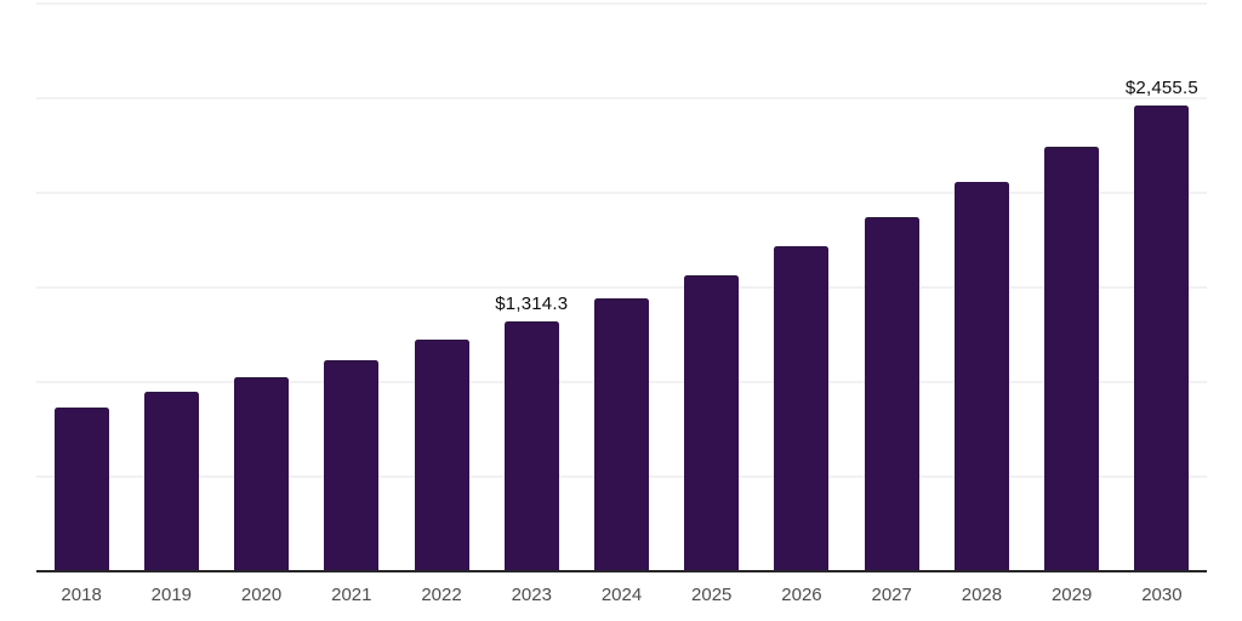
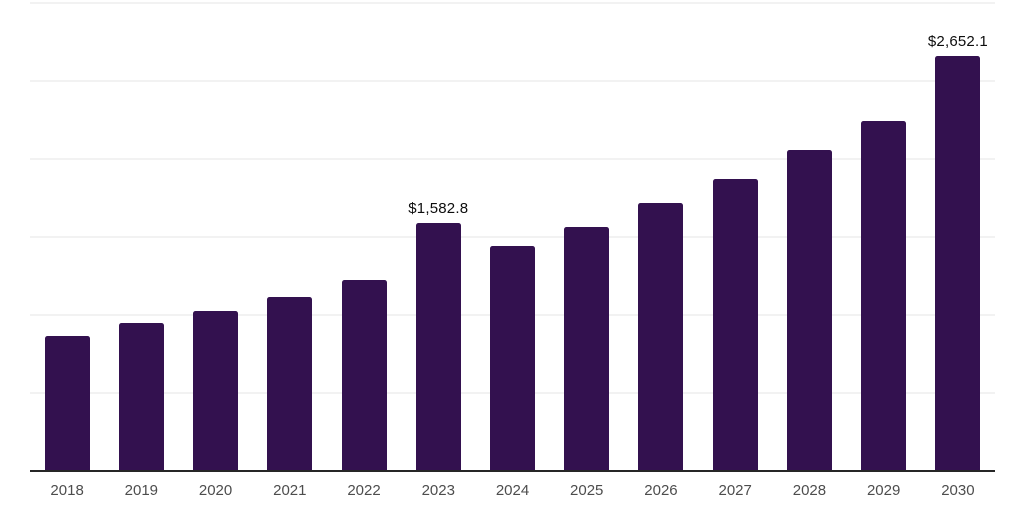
2023: $1,314.3 -> $1,582.8
2030: $2,455.5 -> $2,652.1
